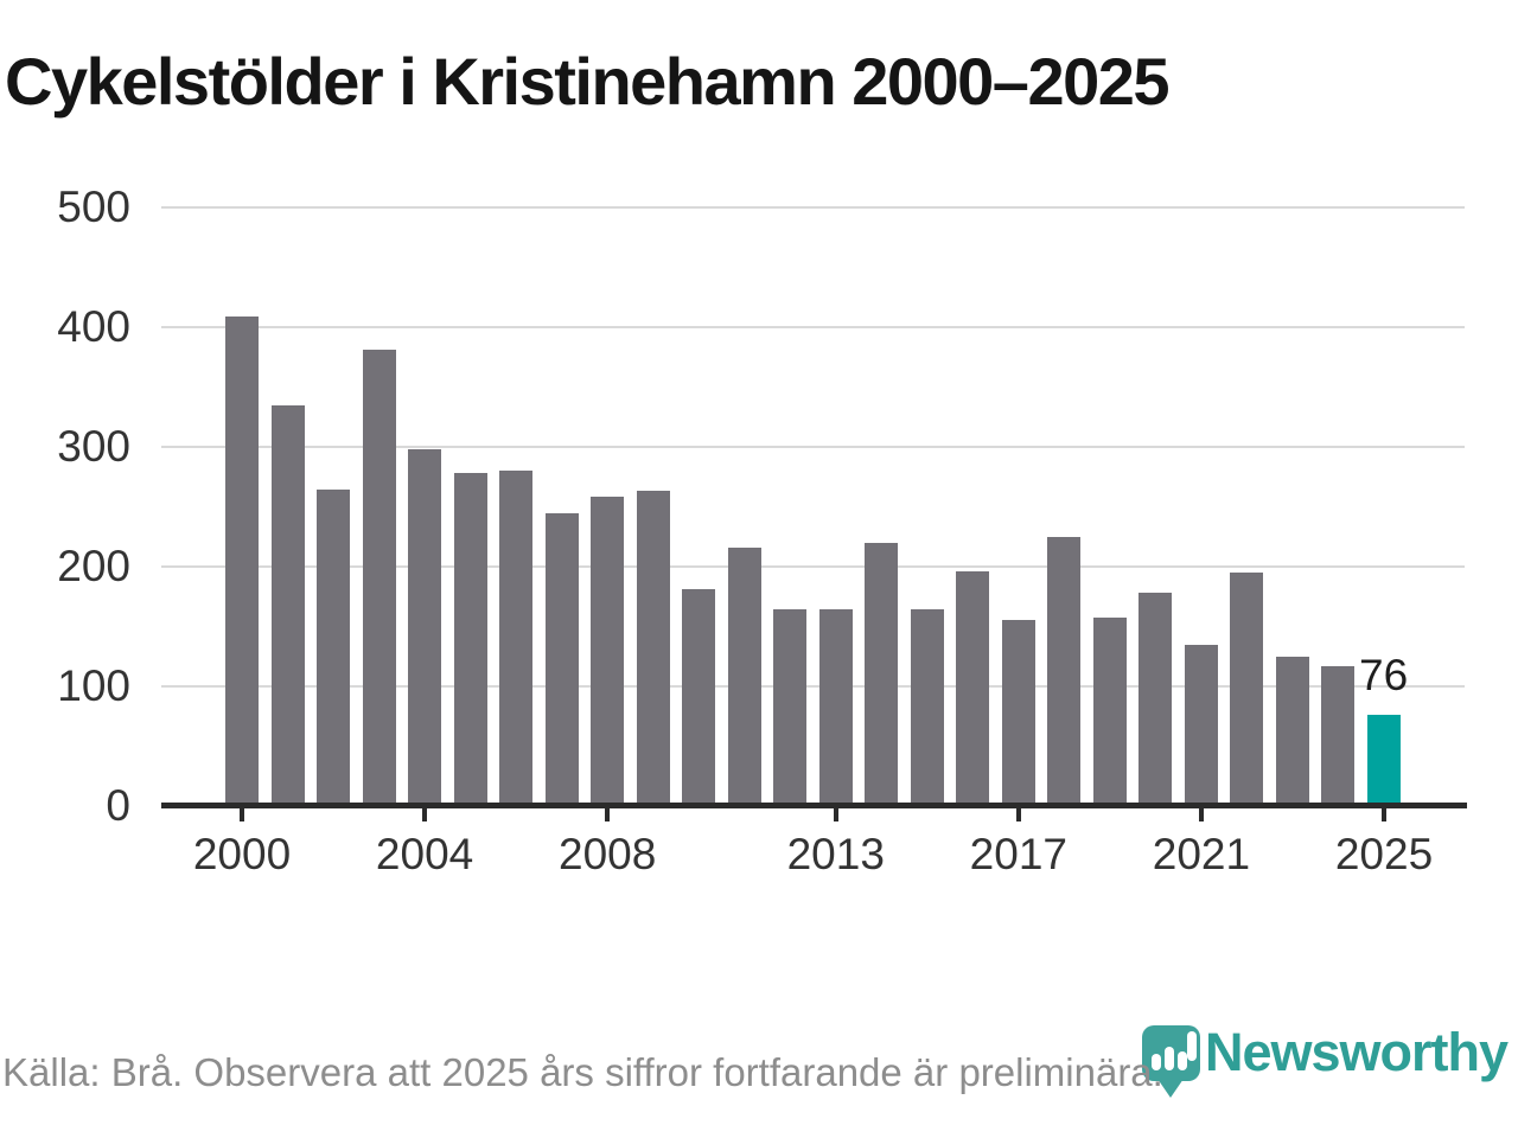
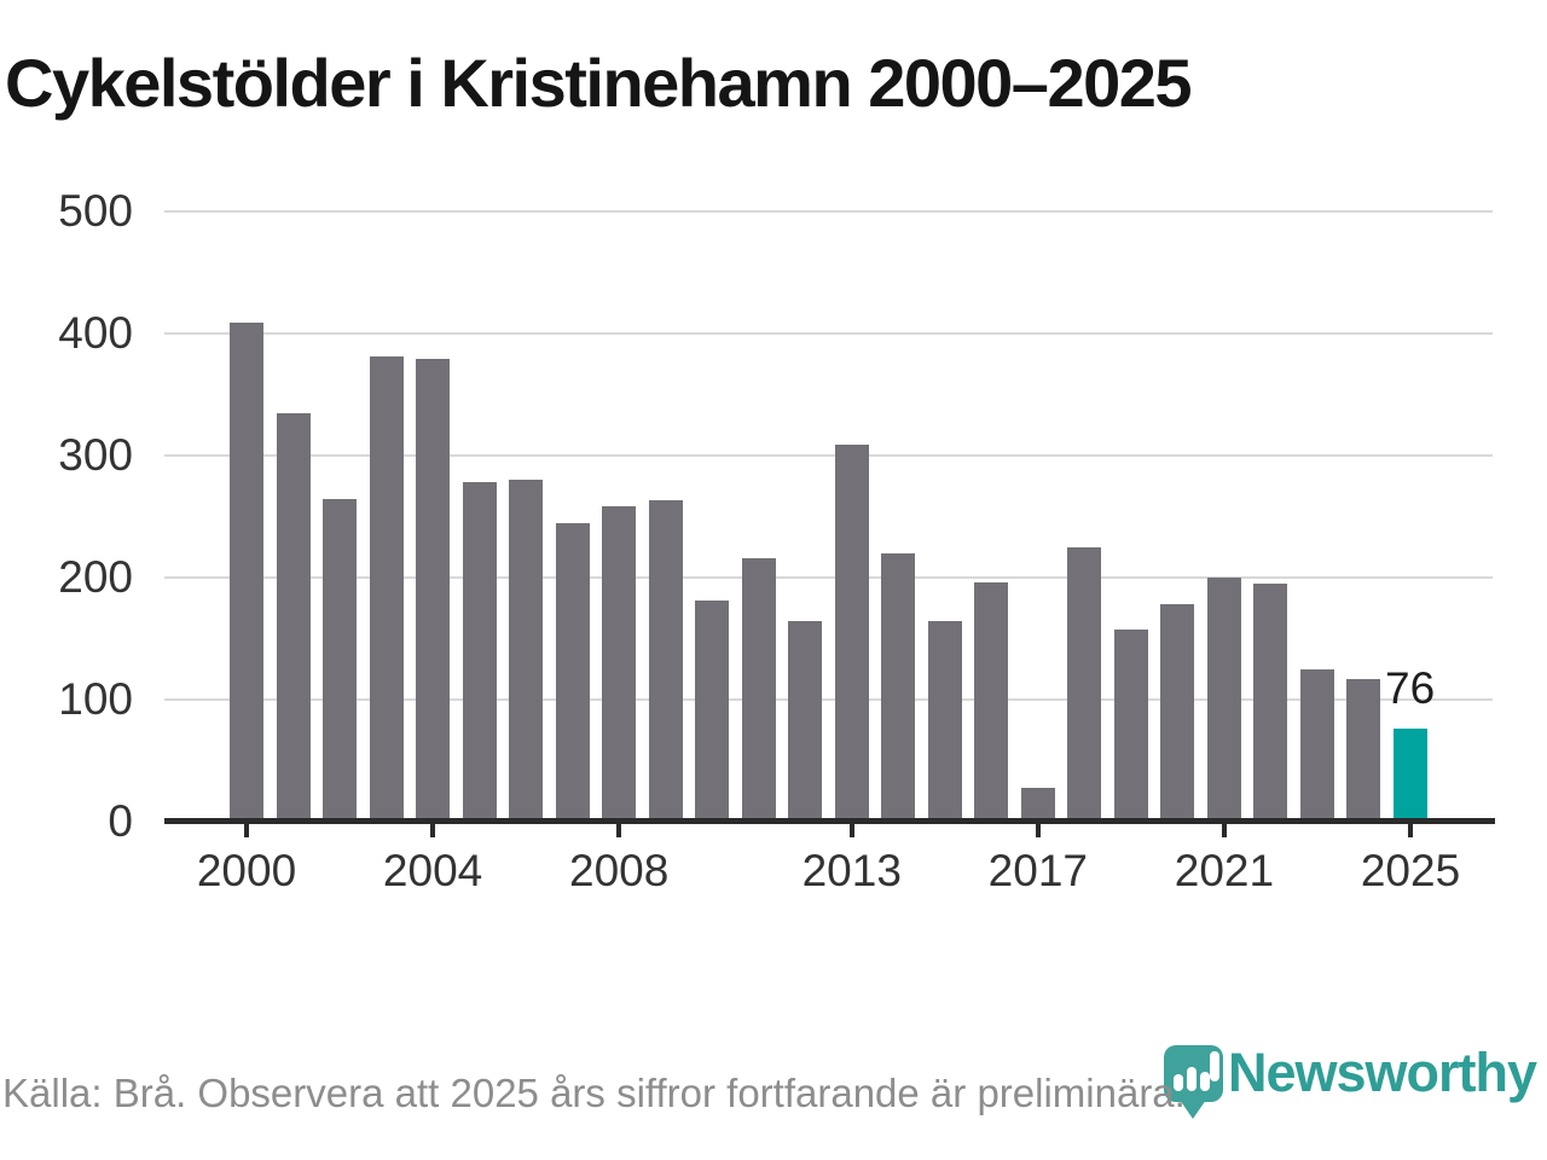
2004: 298 -> 379
2013: 164 -> 309
2017: 155 -> 28
2021: 135 -> 200
